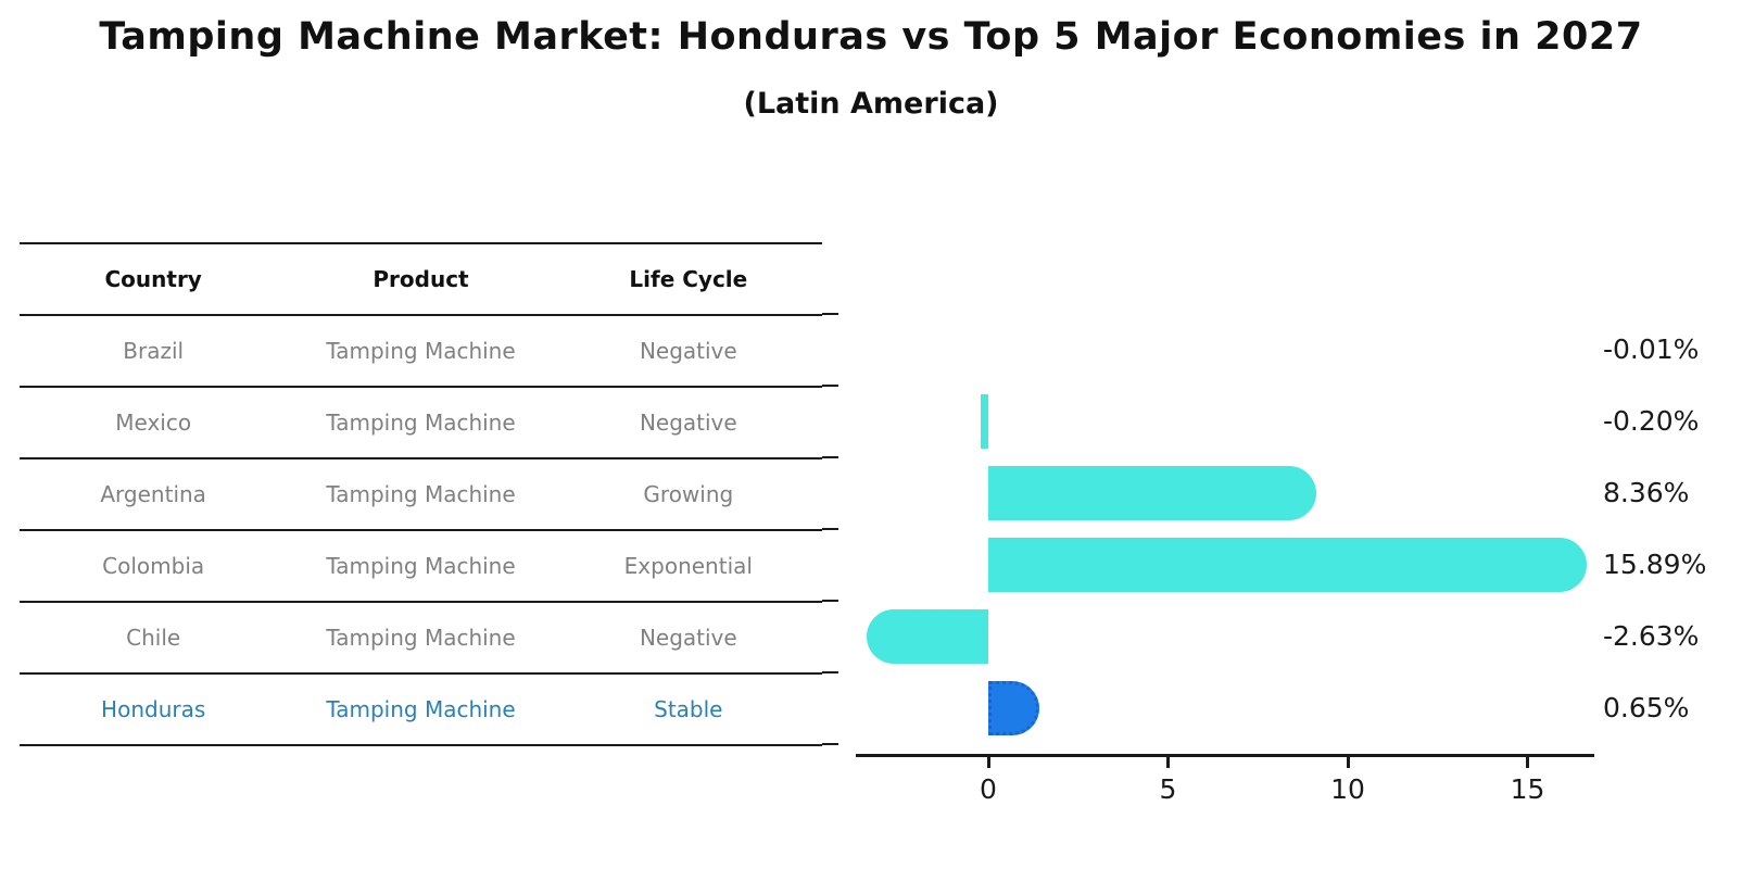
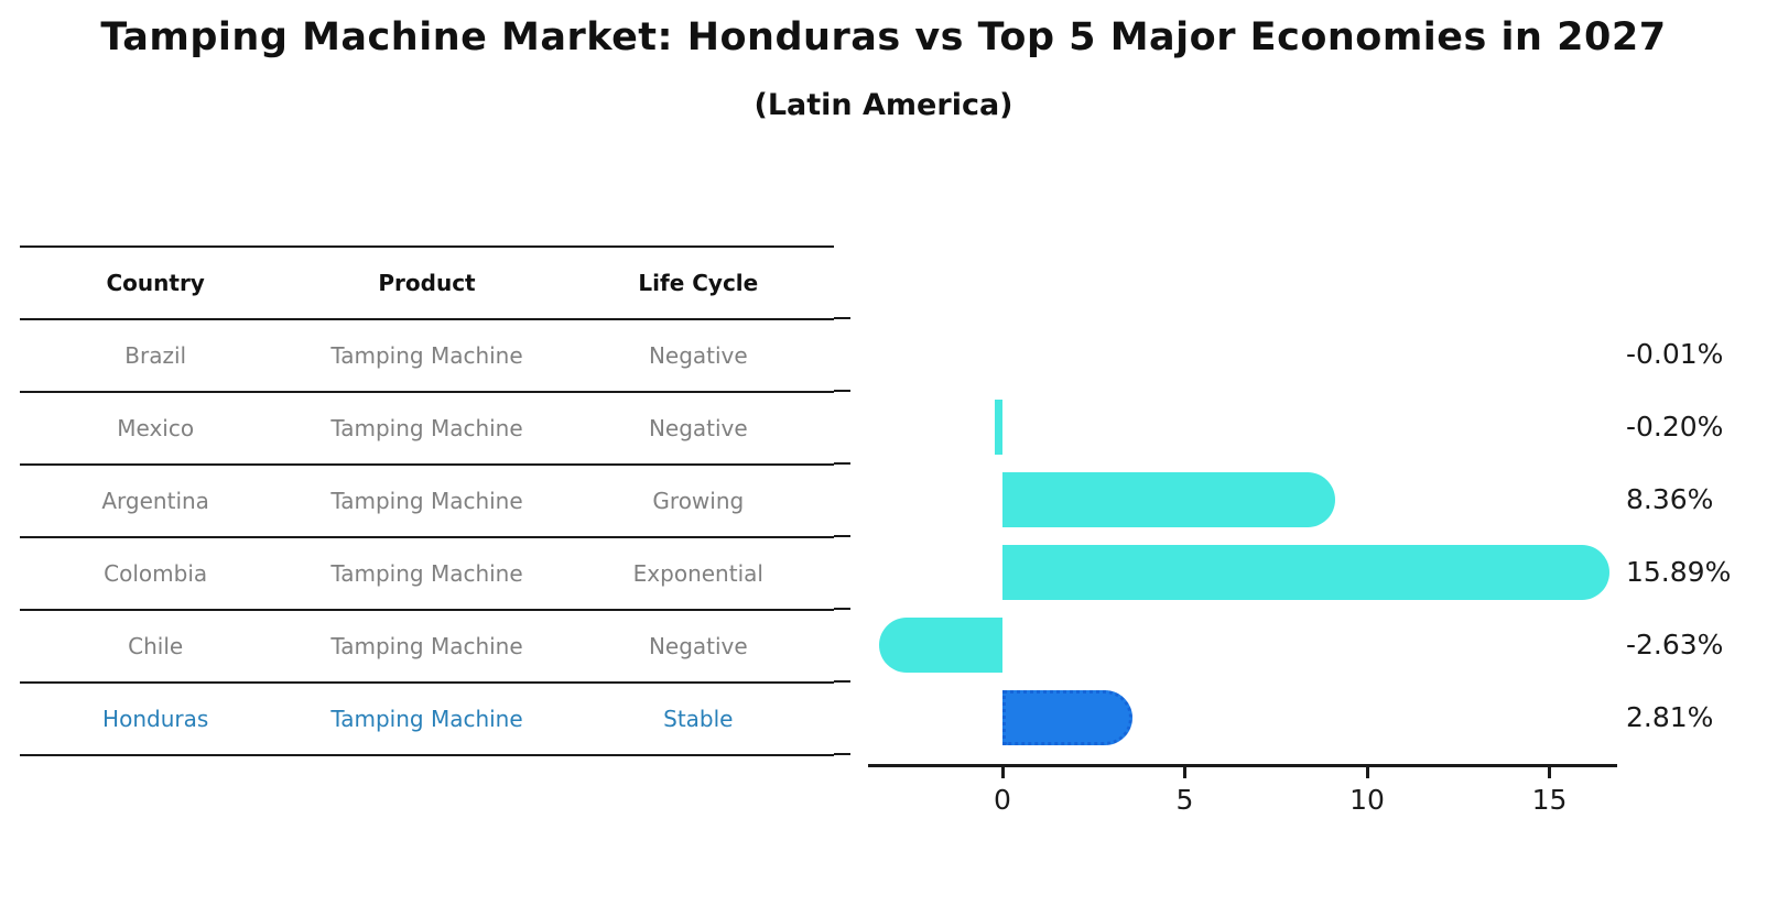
Honduras: 0.65% -> 2.81%
